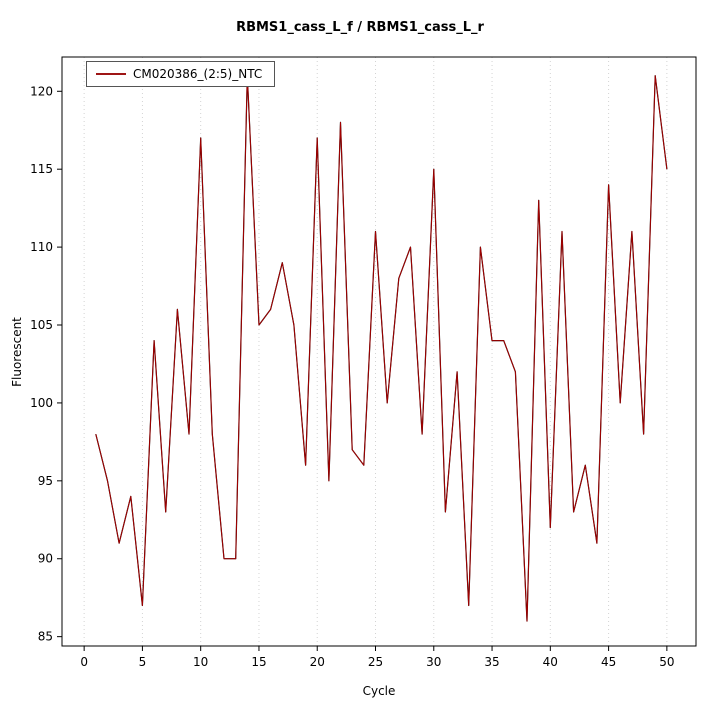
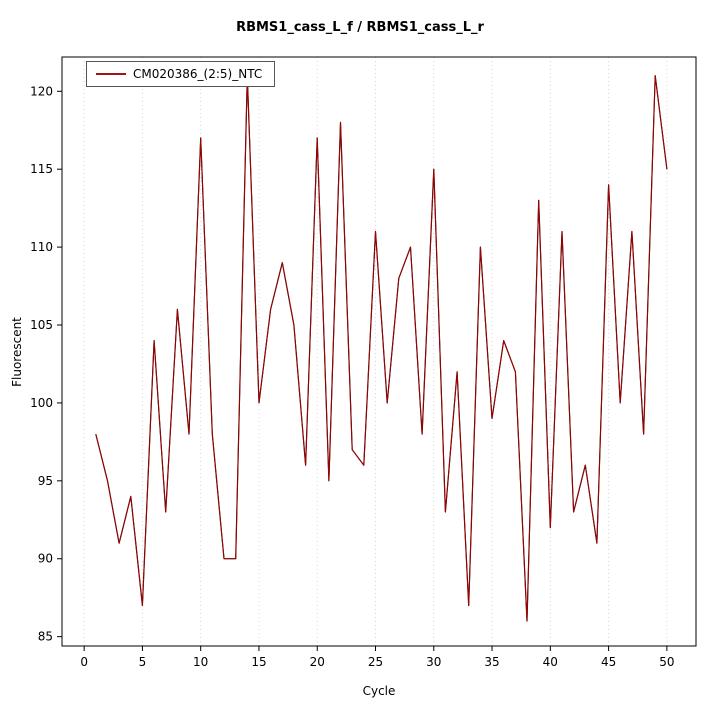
15: 105 -> 100
35: 104 -> 99
